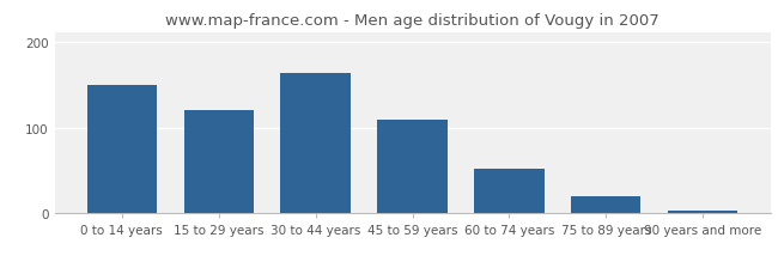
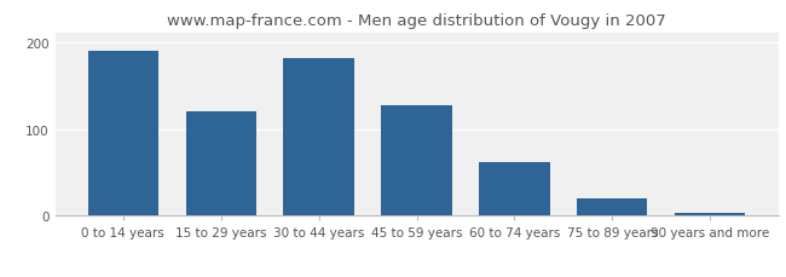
0 to 14 years: 150 -> 190
30 to 44 years: 164 -> 182
45 to 59 years: 110 -> 128
60 to 74 years: 52 -> 62
